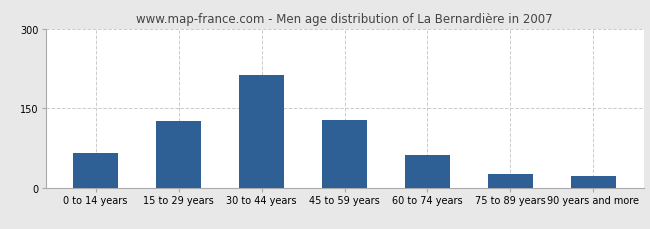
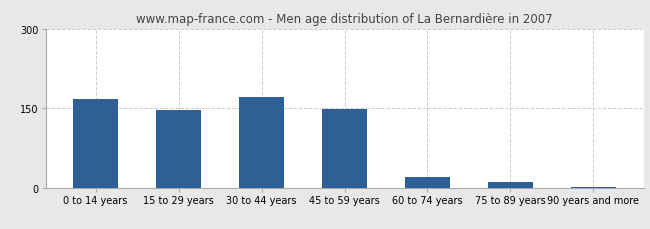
0 to 14 years: 66 -> 168
15 to 29 years: 126 -> 146
30 to 44 years: 212 -> 172
45 to 59 years: 128 -> 149
60 to 74 years: 62 -> 20
75 to 89 years: 26 -> 11
90 years and more: 22 -> 2
